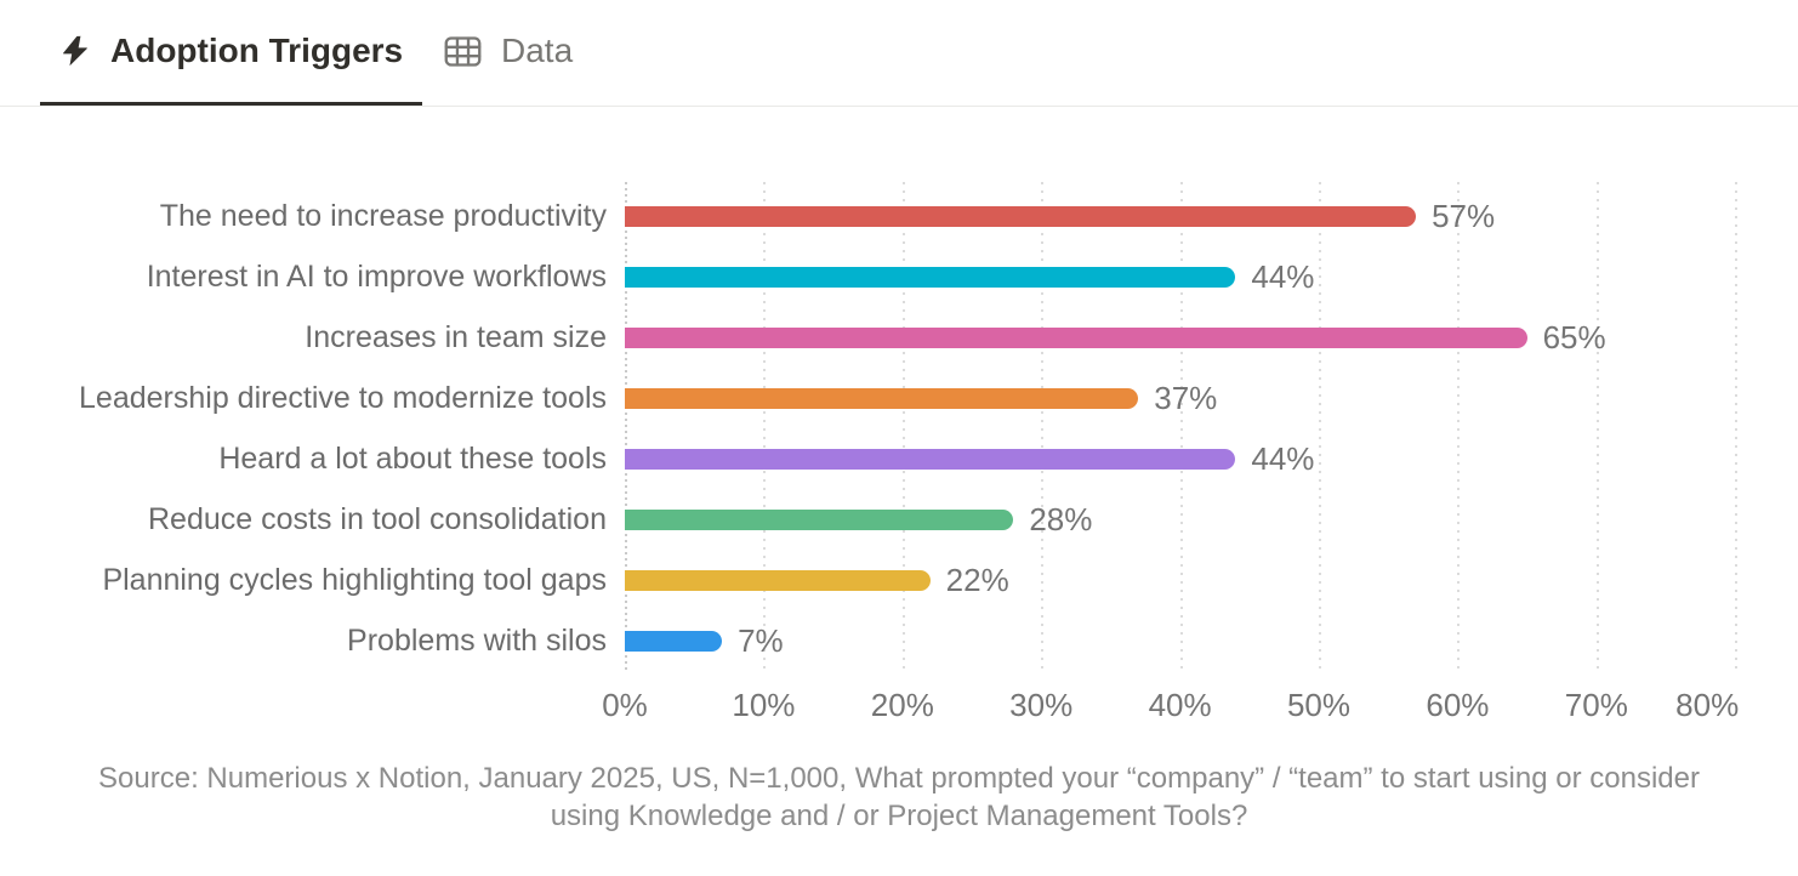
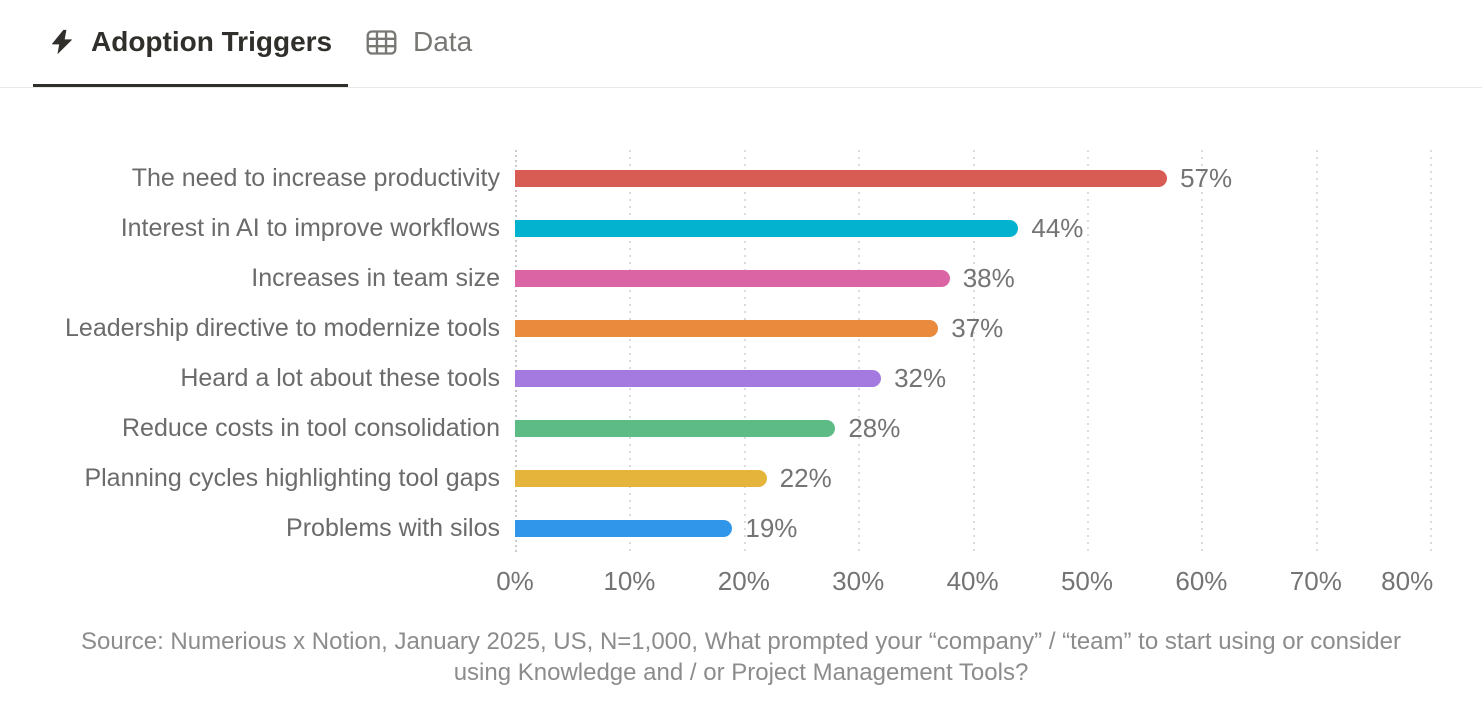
Increases in team size: 65% -> 38%
Heard a lot about these tools: 44% -> 32%
Problems with silos: 7% -> 19%
